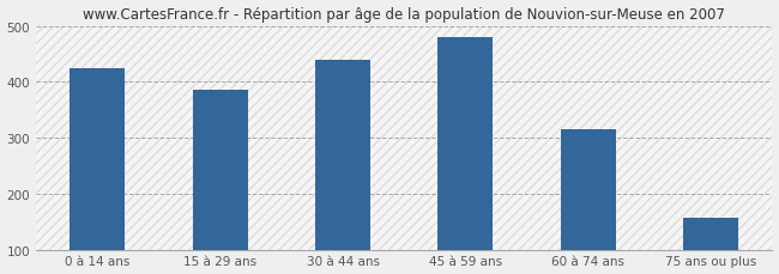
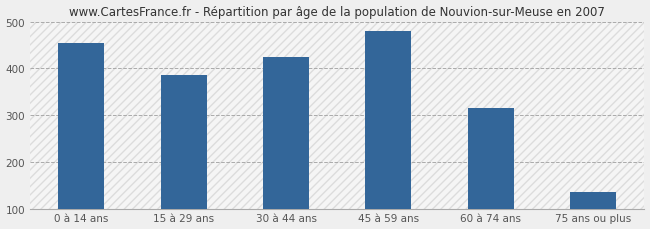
0 à 14 ans: 425 -> 455
30 à 44 ans: 438 -> 425
75 ans ou plus: 157 -> 135
